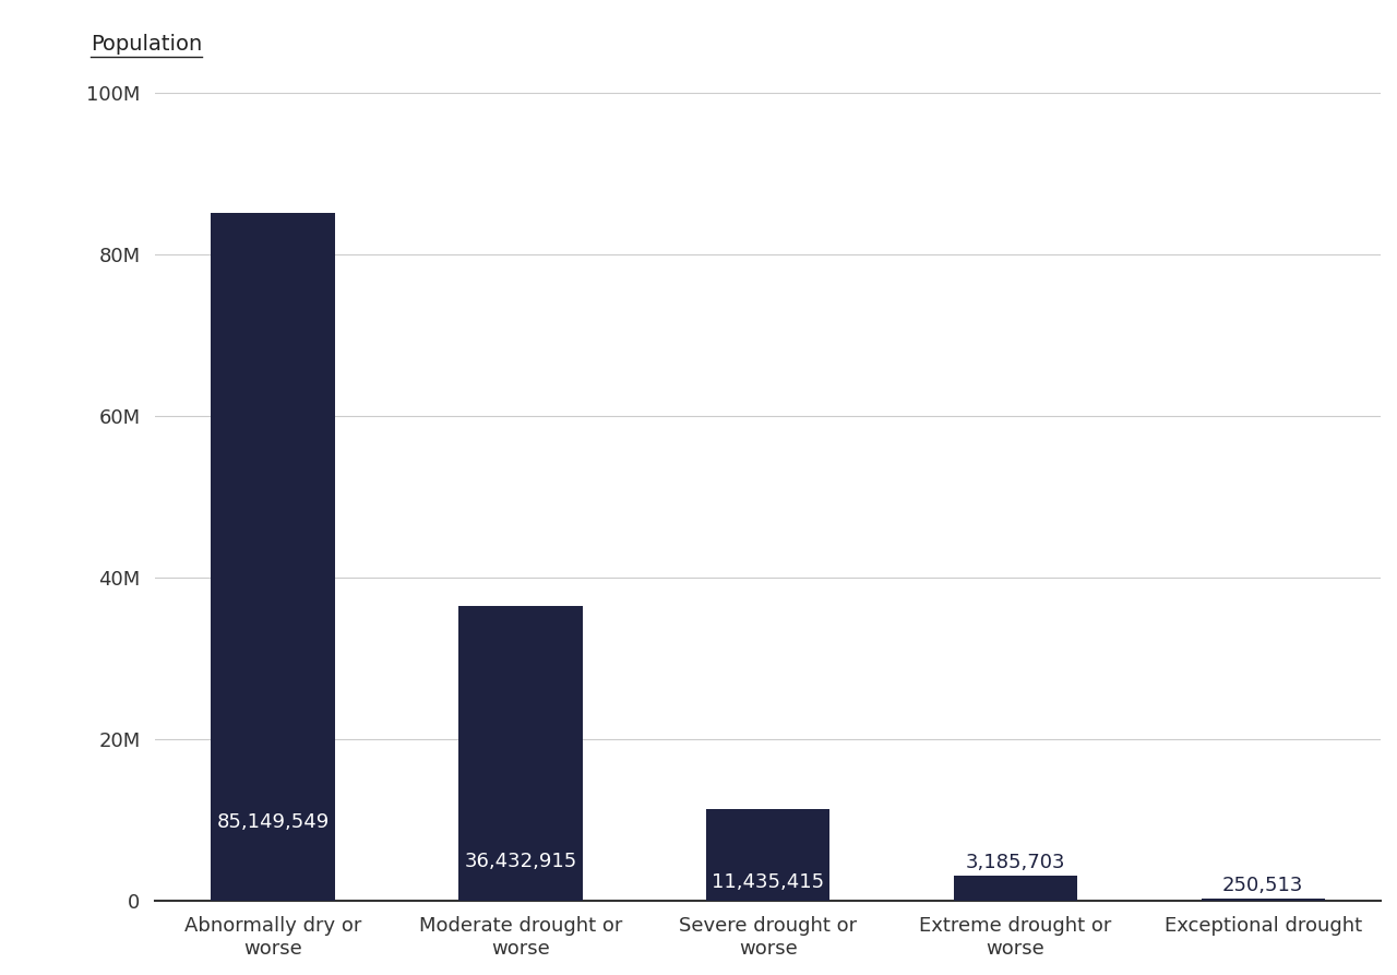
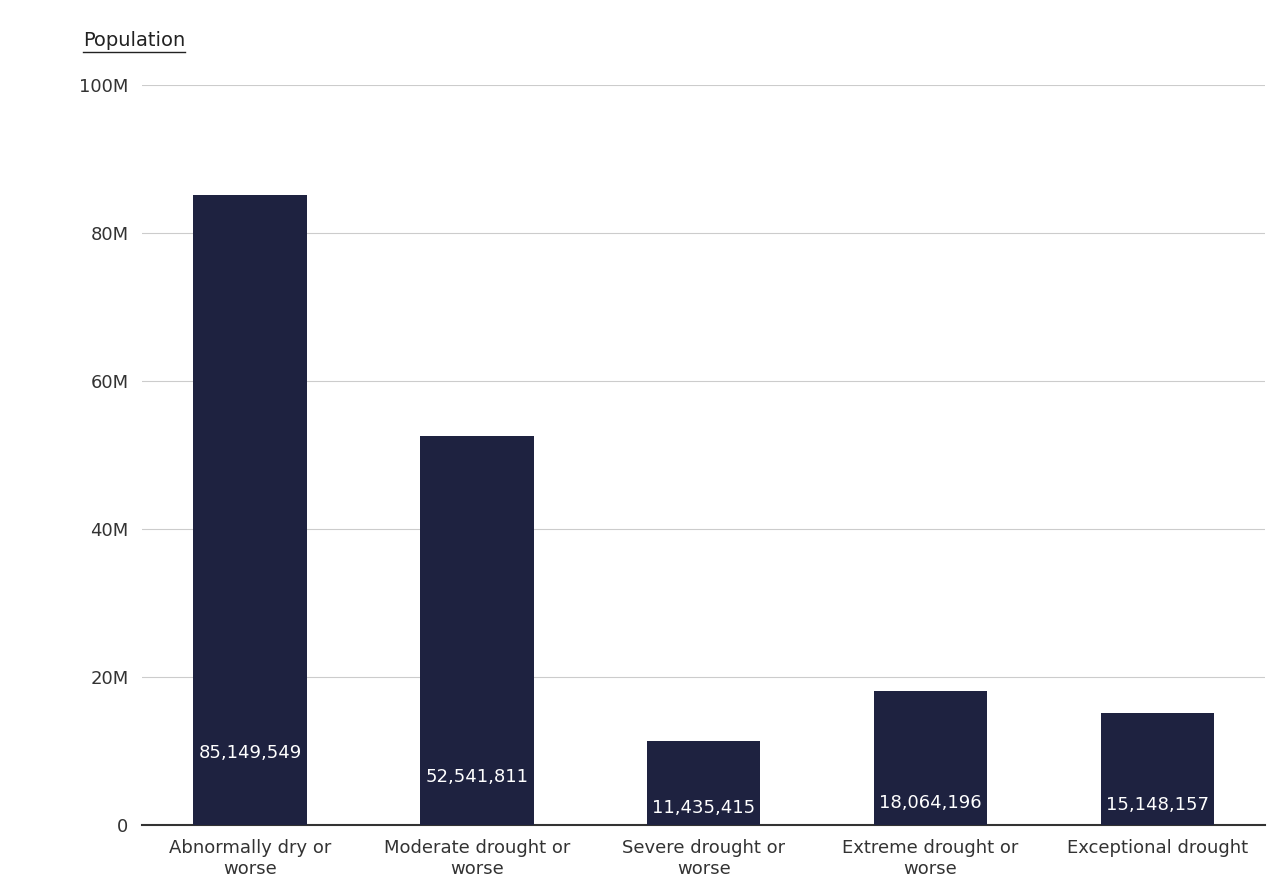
Moderate drought or worse: 36,432,915 -> 52,541,811
Extreme drought or worse: 3,185,703 -> 18,064,196
Exceptional drought: 250,513 -> 15,148,157
